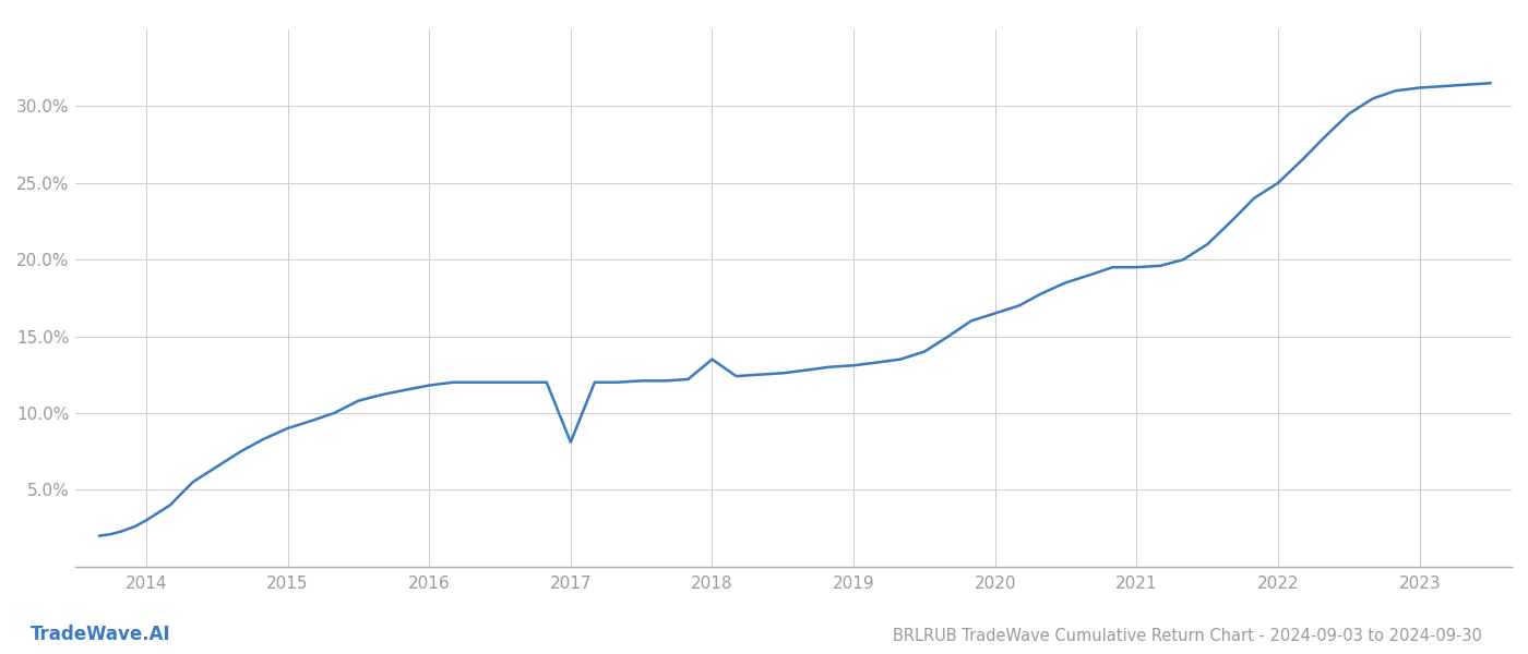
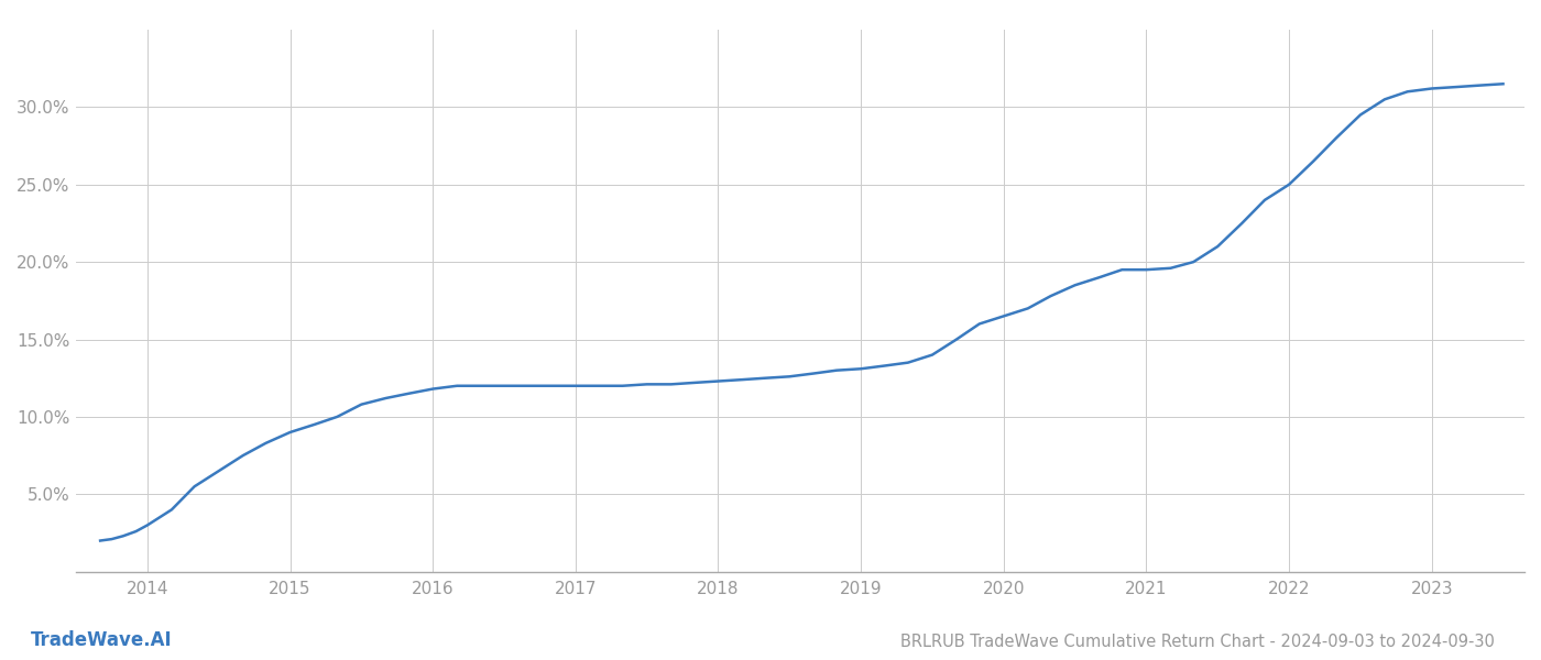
2017: 8.1% -> 12.0%
2018: 13.5% -> 12.3%
